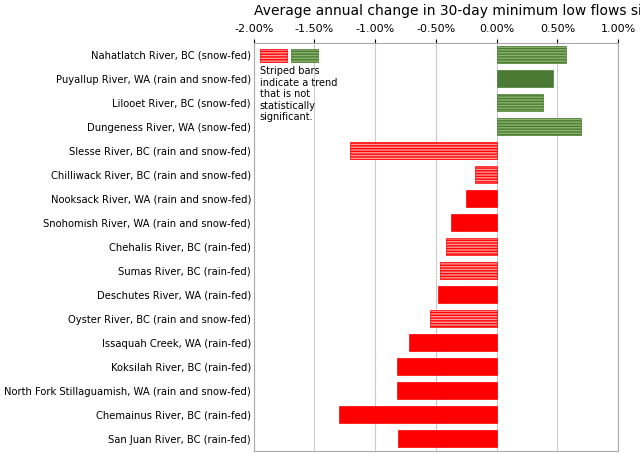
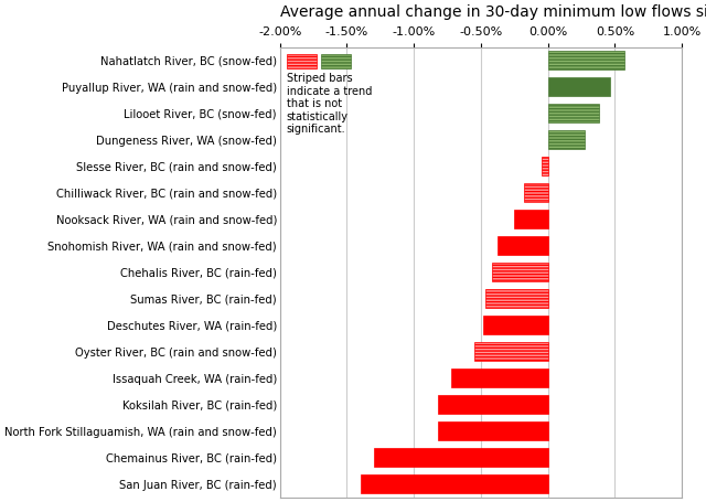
Dungeness River, WA (snow-fed): 0.69% -> 0.27%
Slesse River, BC (rain and snow-fed): -1.21% -> -0.05%
San Juan River, BC (rain-fed): -0.81% -> -1.40%
